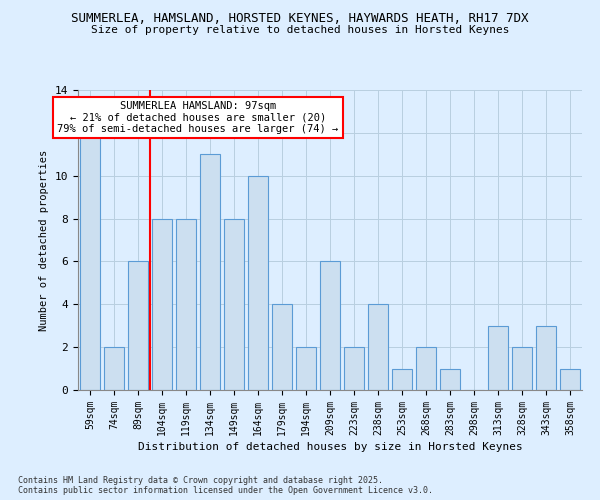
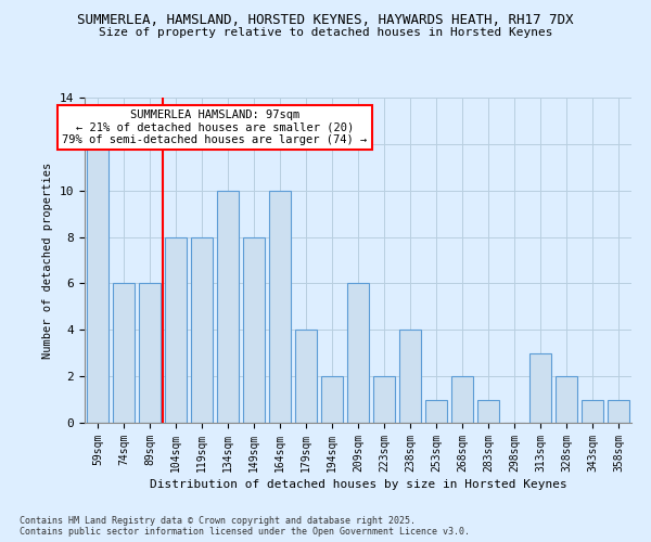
74sqm: 2 -> 6
134sqm: 11 -> 10
343sqm: 3 -> 1
